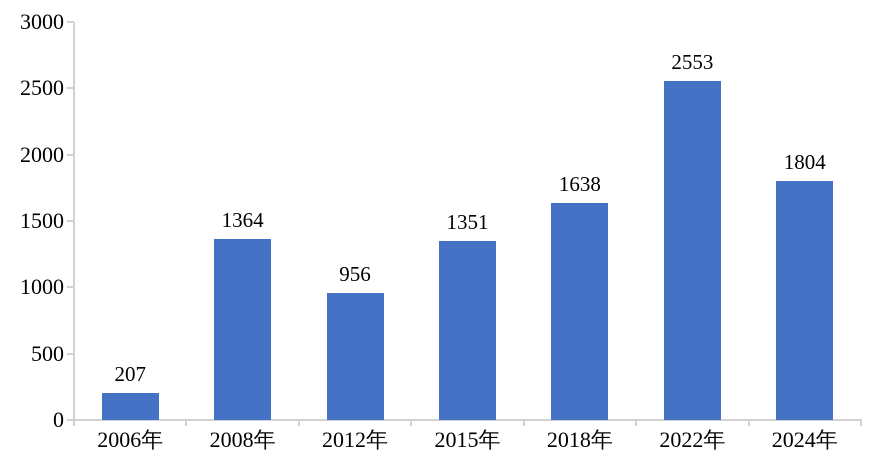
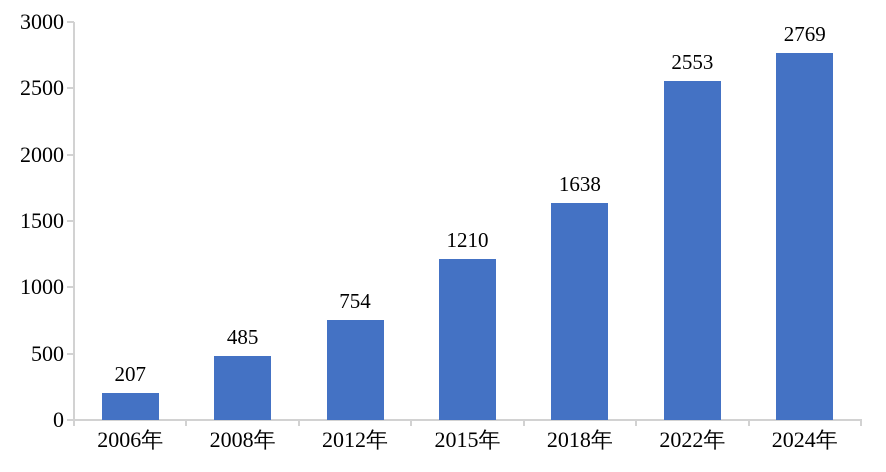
2008年: 1364 -> 485
2012年: 956 -> 754
2015年: 1351 -> 1210
2024年: 1804 -> 2769
